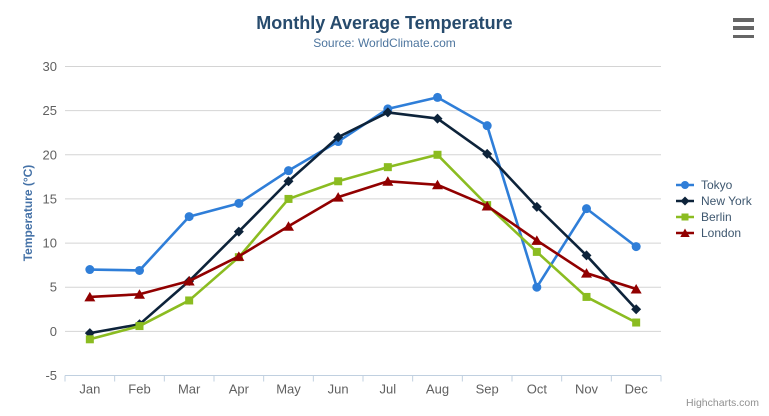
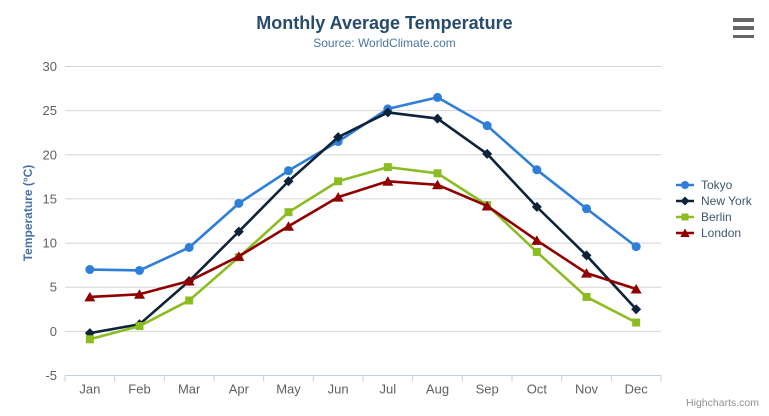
Tokyo/Mar: 13 -> 10
Berlin/May: 15 -> 14
Berlin/Aug: 20 -> 18
Tokyo/Oct: 5 -> 18
